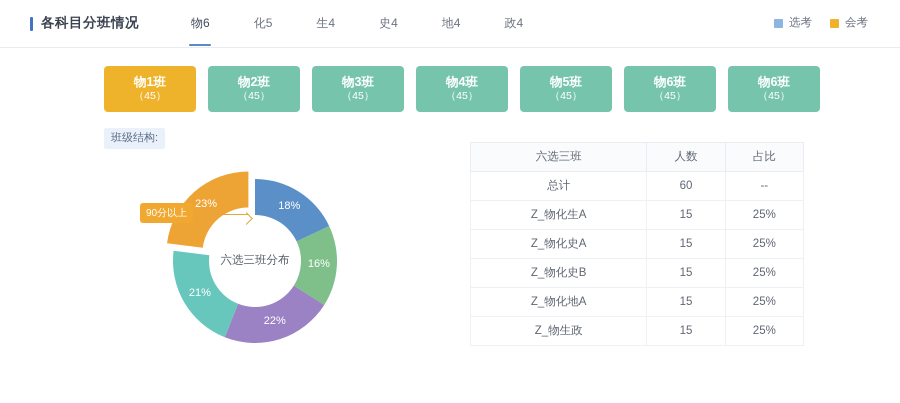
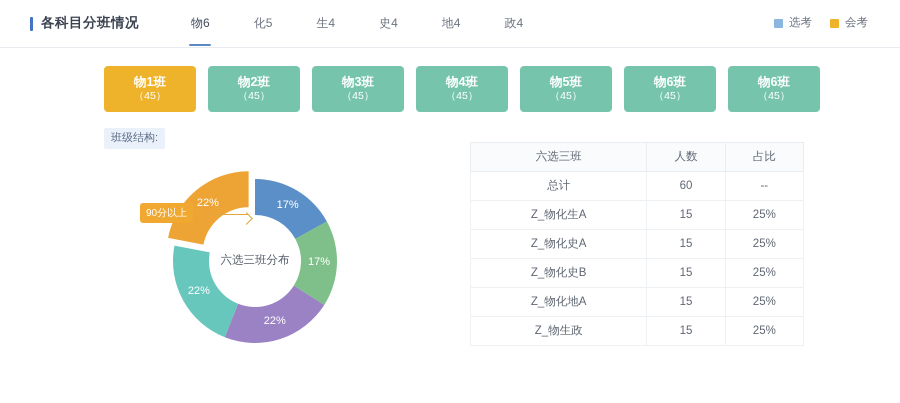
Z_物化生A: 18% -> 17%
Z_物化史A: 16% -> 17%
Z_物化地A: 21% -> 22%
Z_物生政: 23% -> 22%
